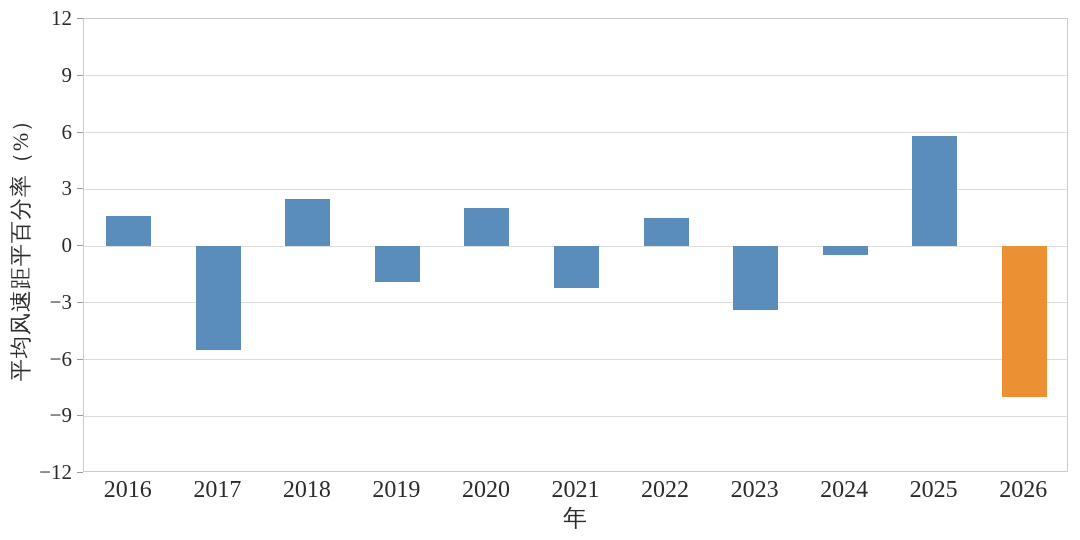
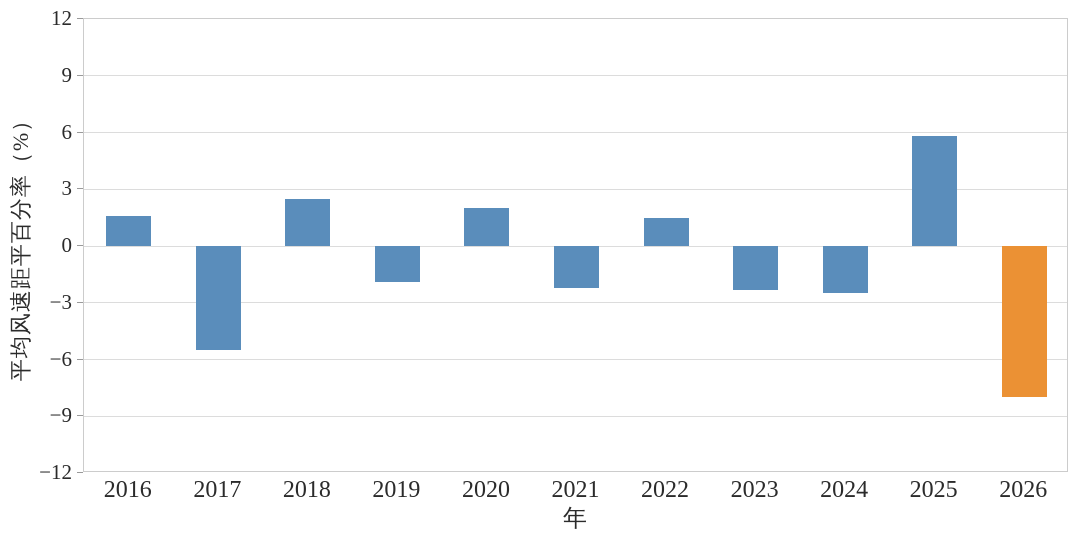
2023: -3.4 -> -2.3
2024: -0.5 -> -2.5
